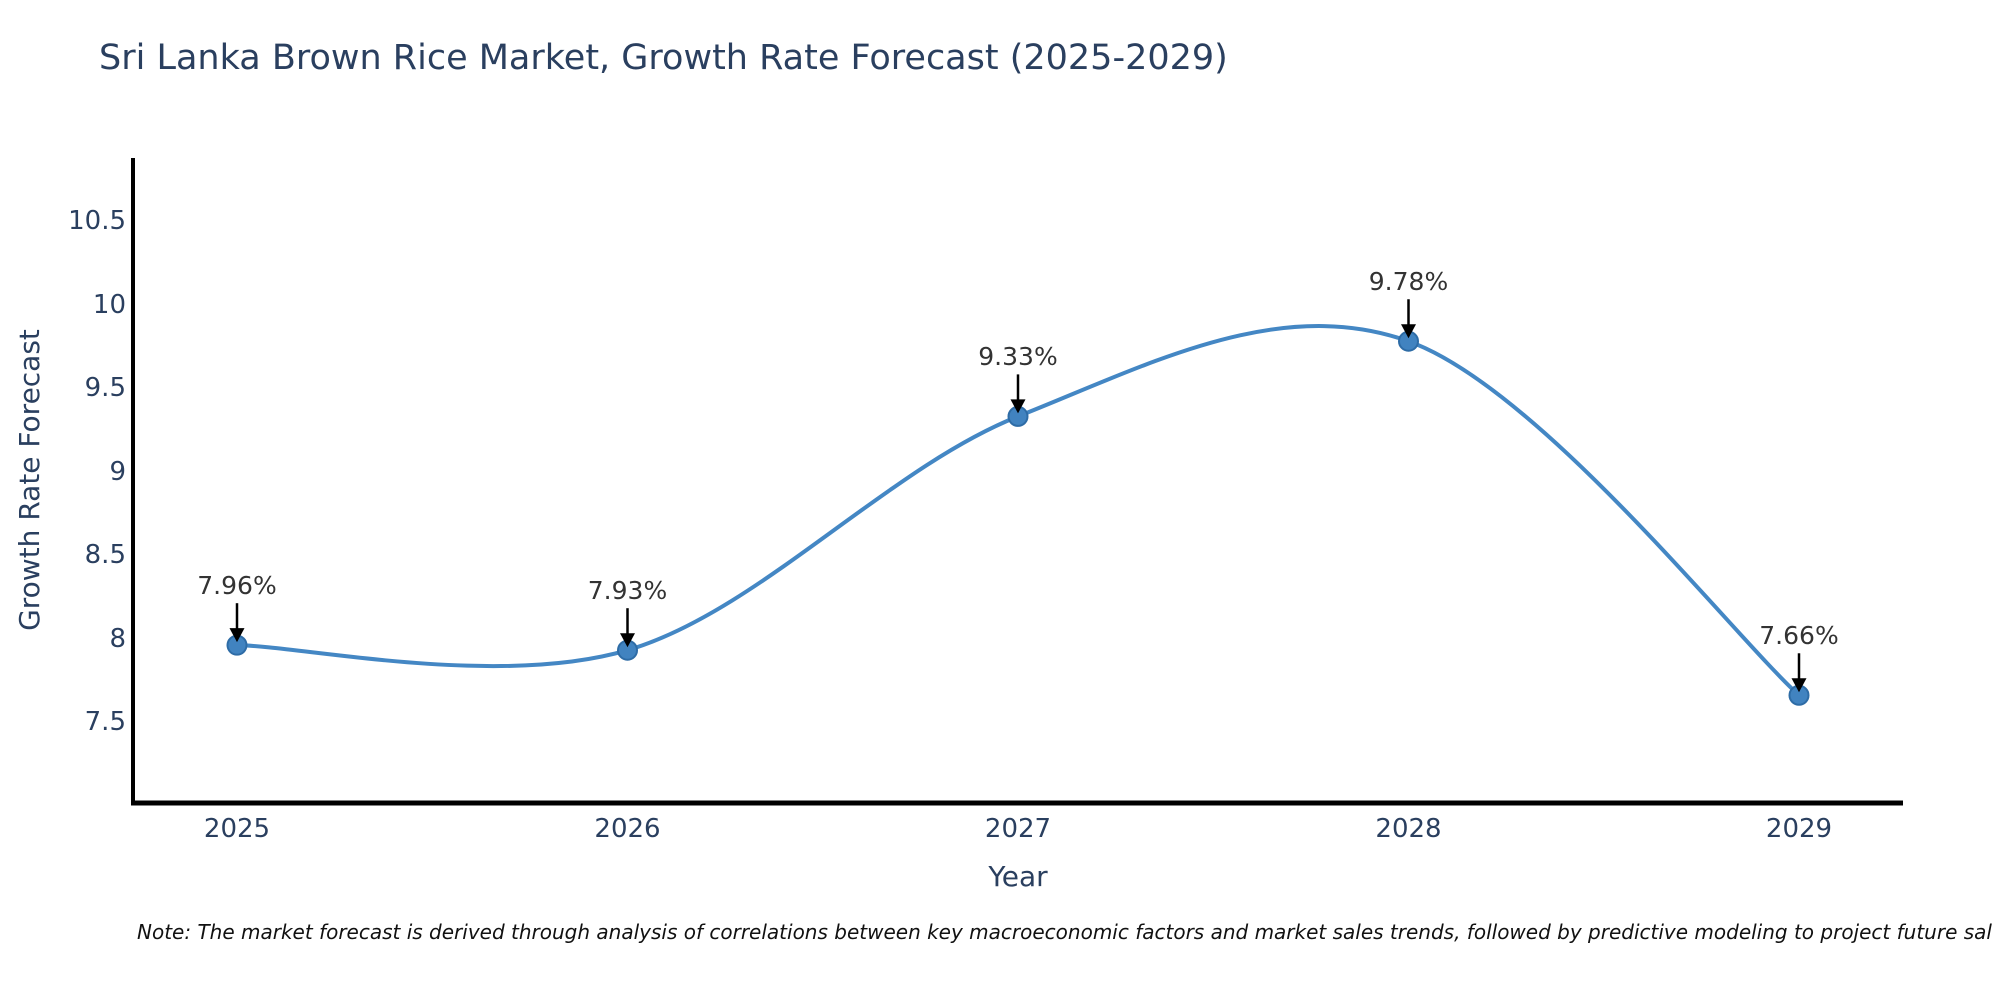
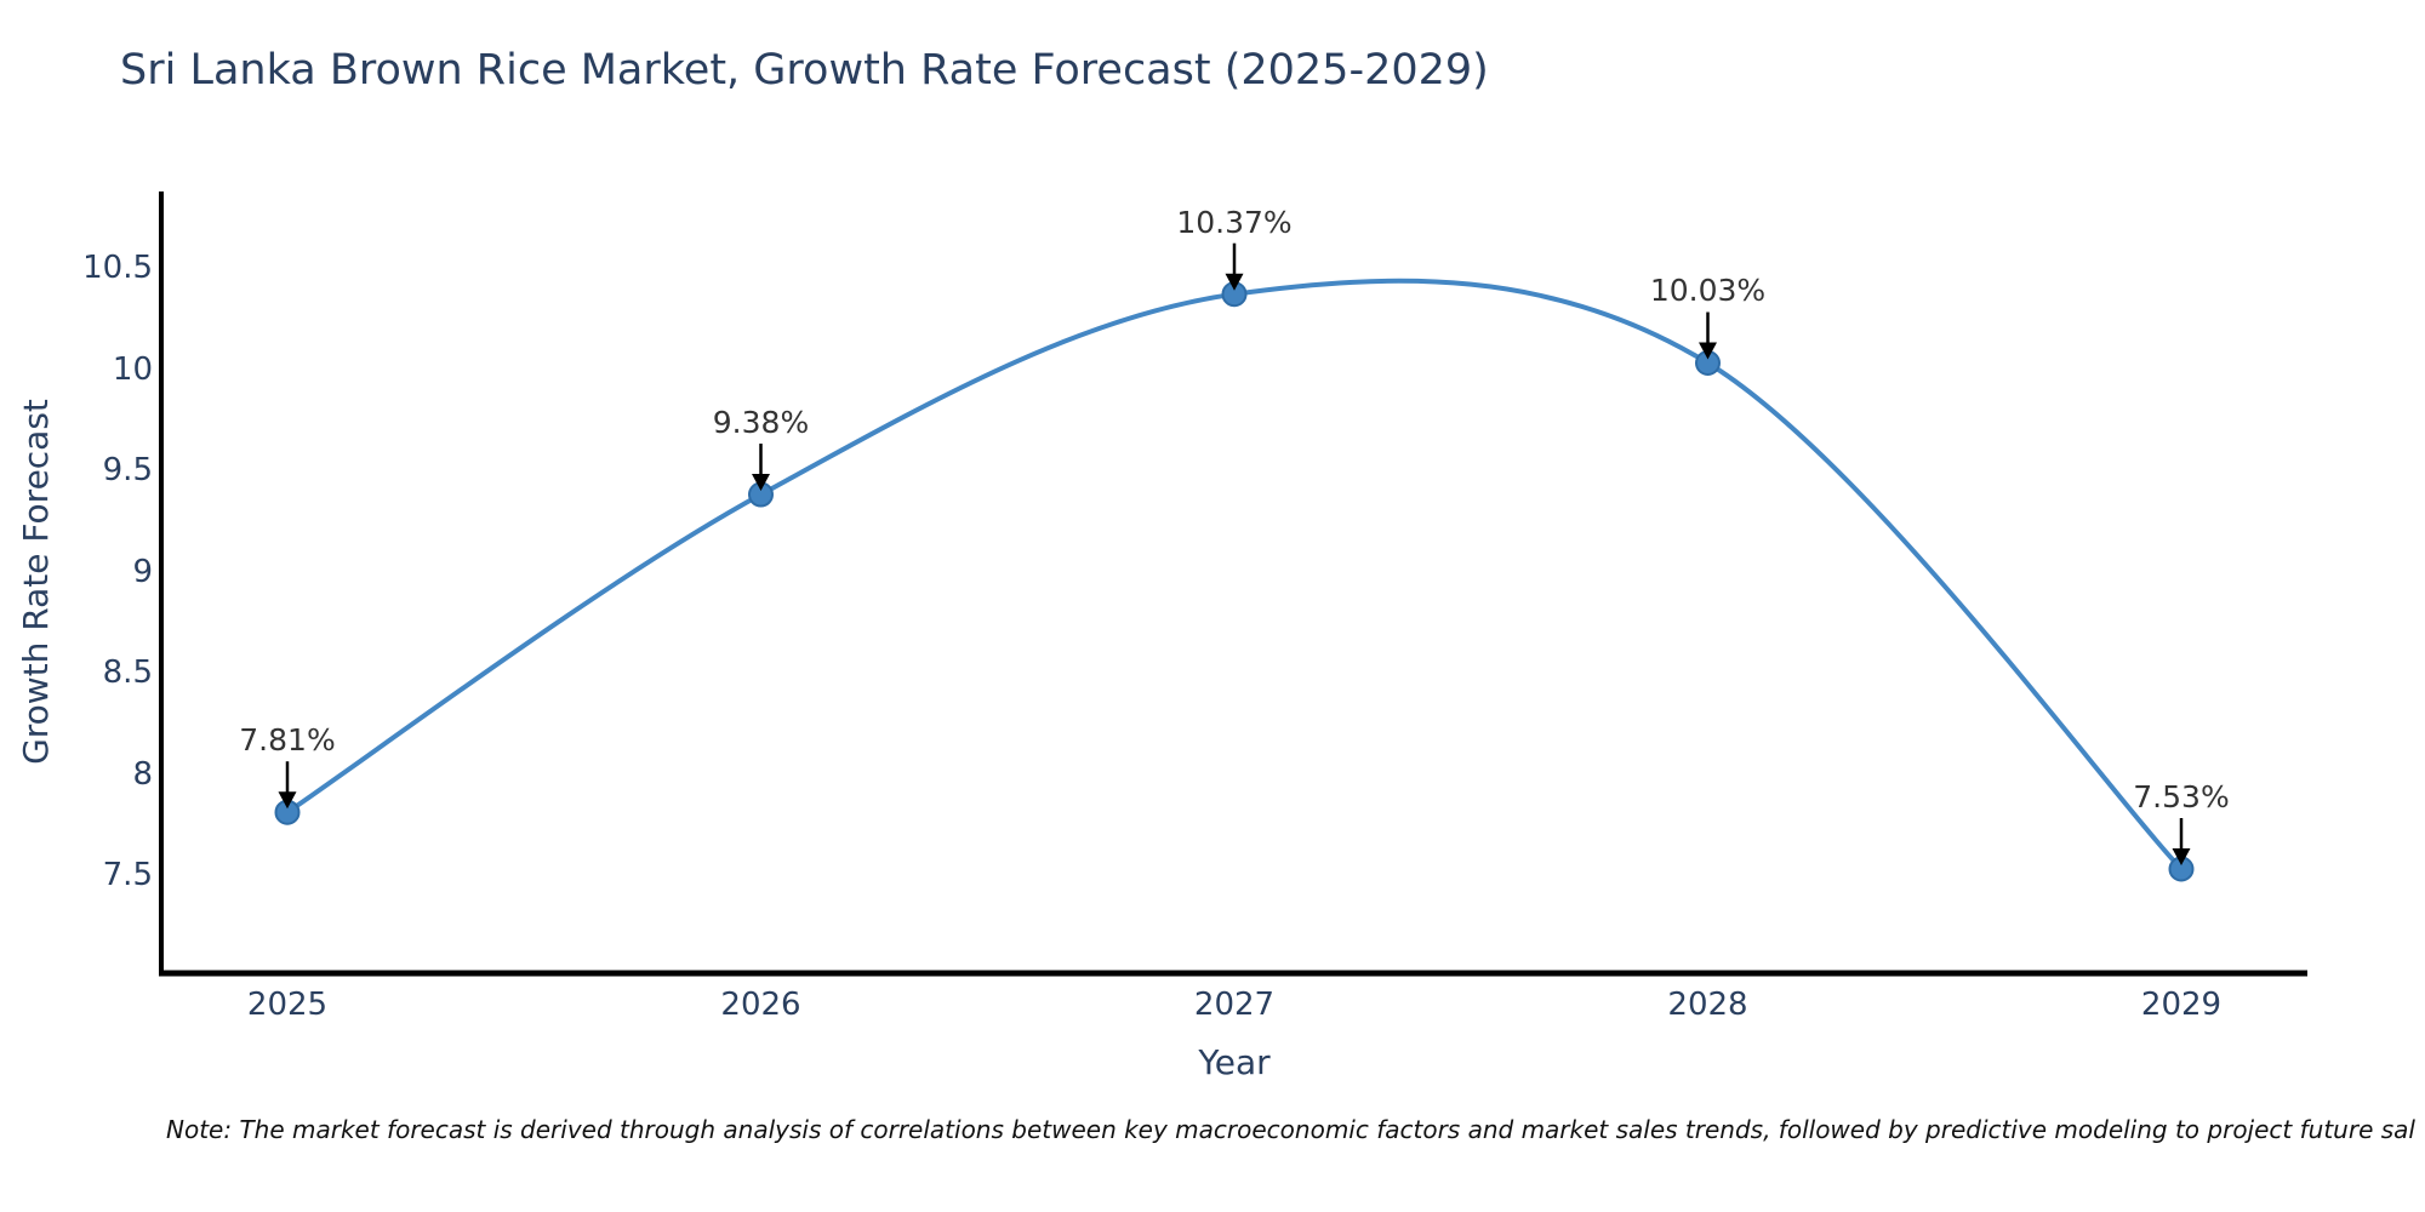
2025: 7.96% -> 7.81%
2026: 7.93% -> 9.38%
2027: 9.33% -> 10.37%
2028: 9.78% -> 10.03%
2029: 7.66% -> 7.53%
